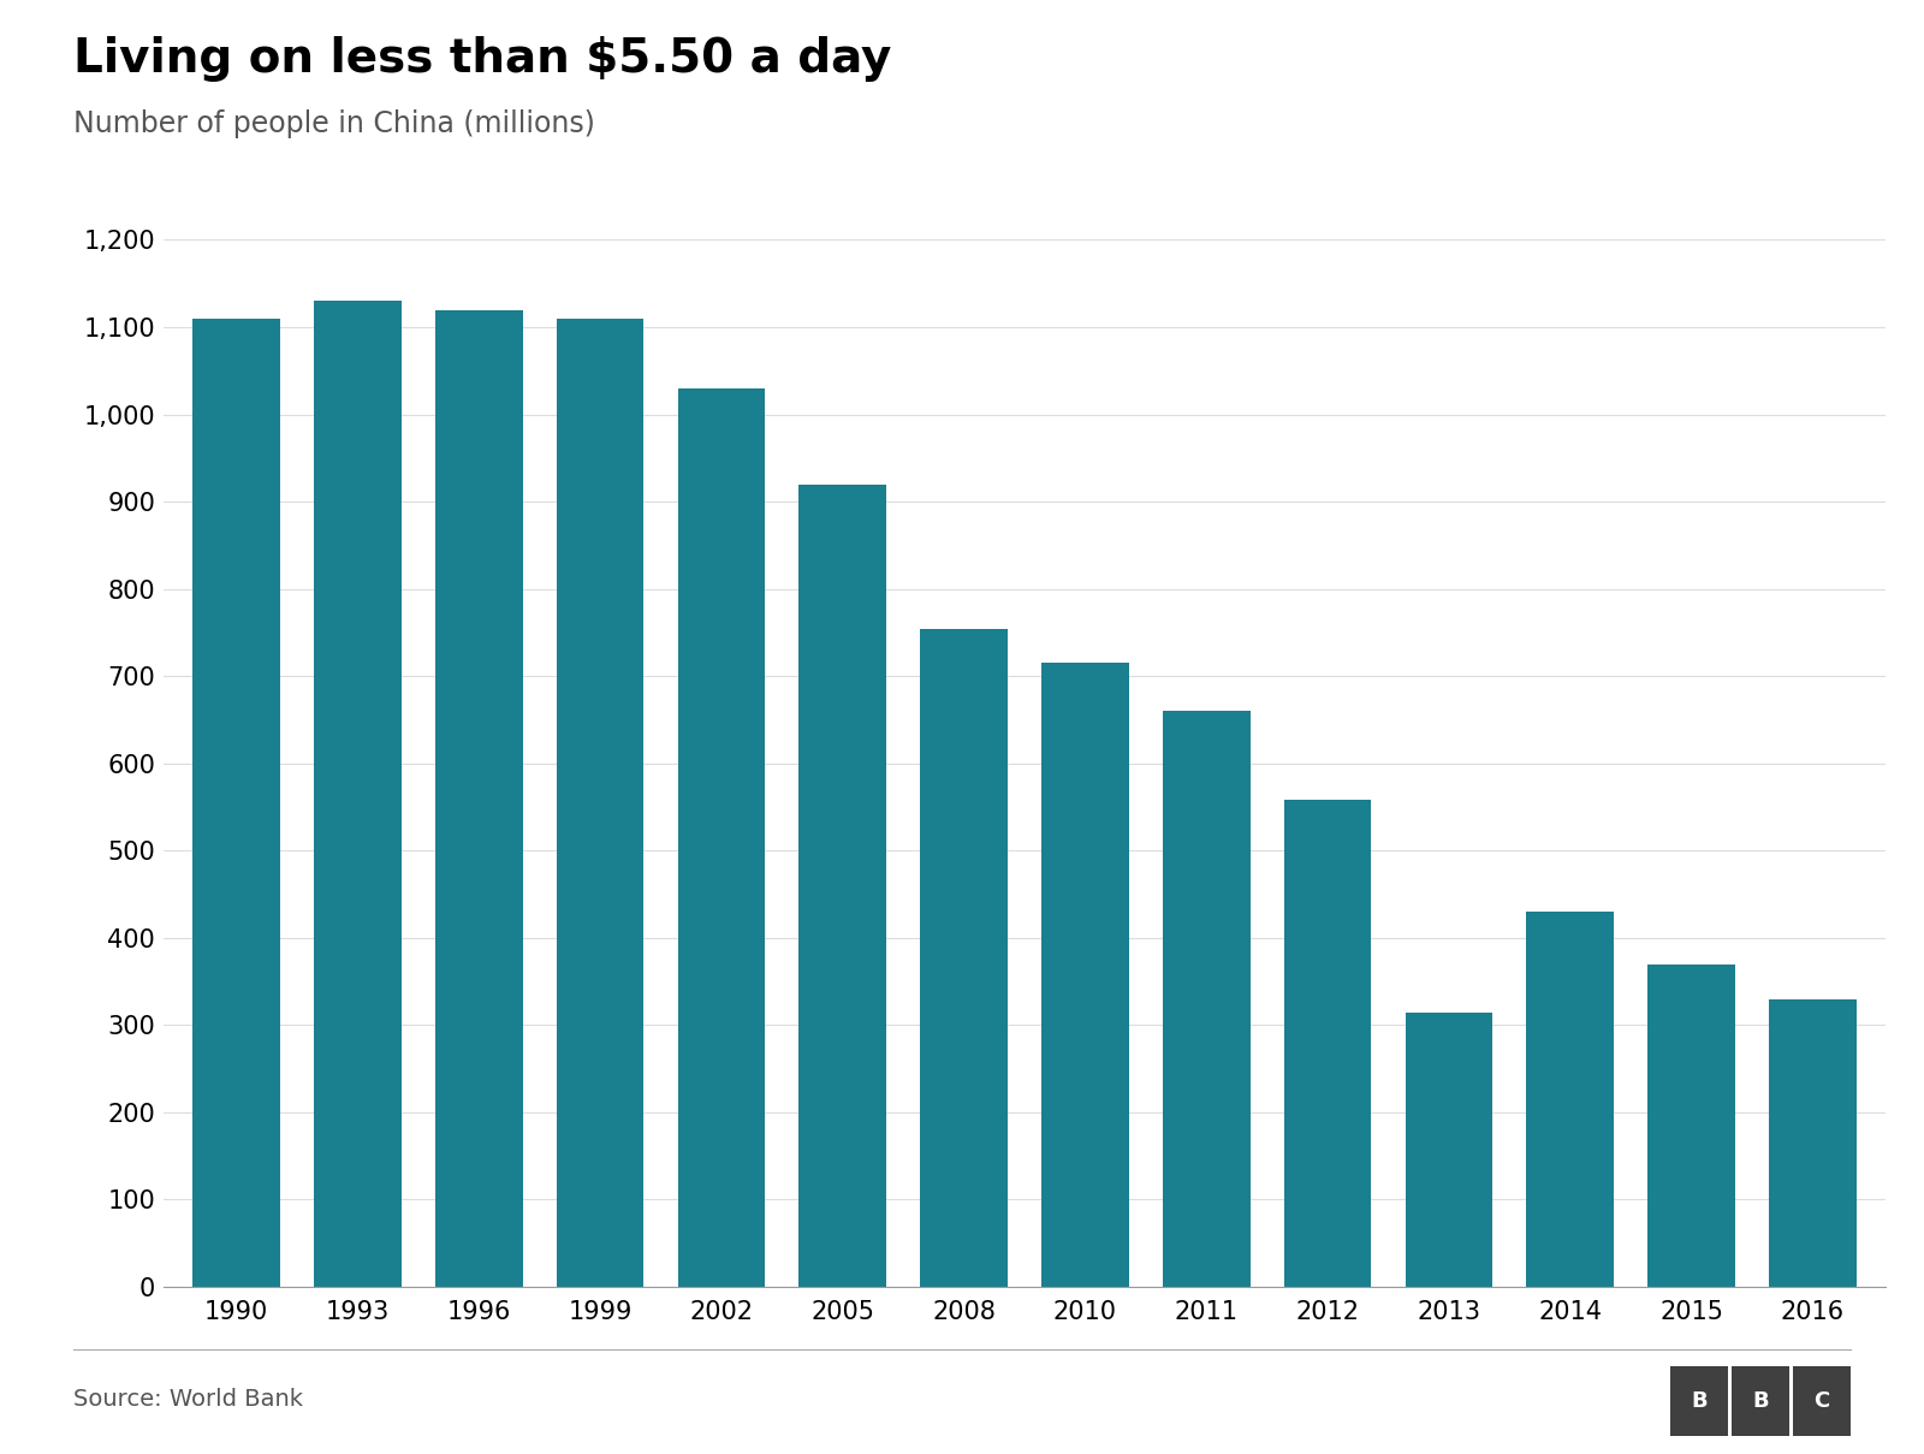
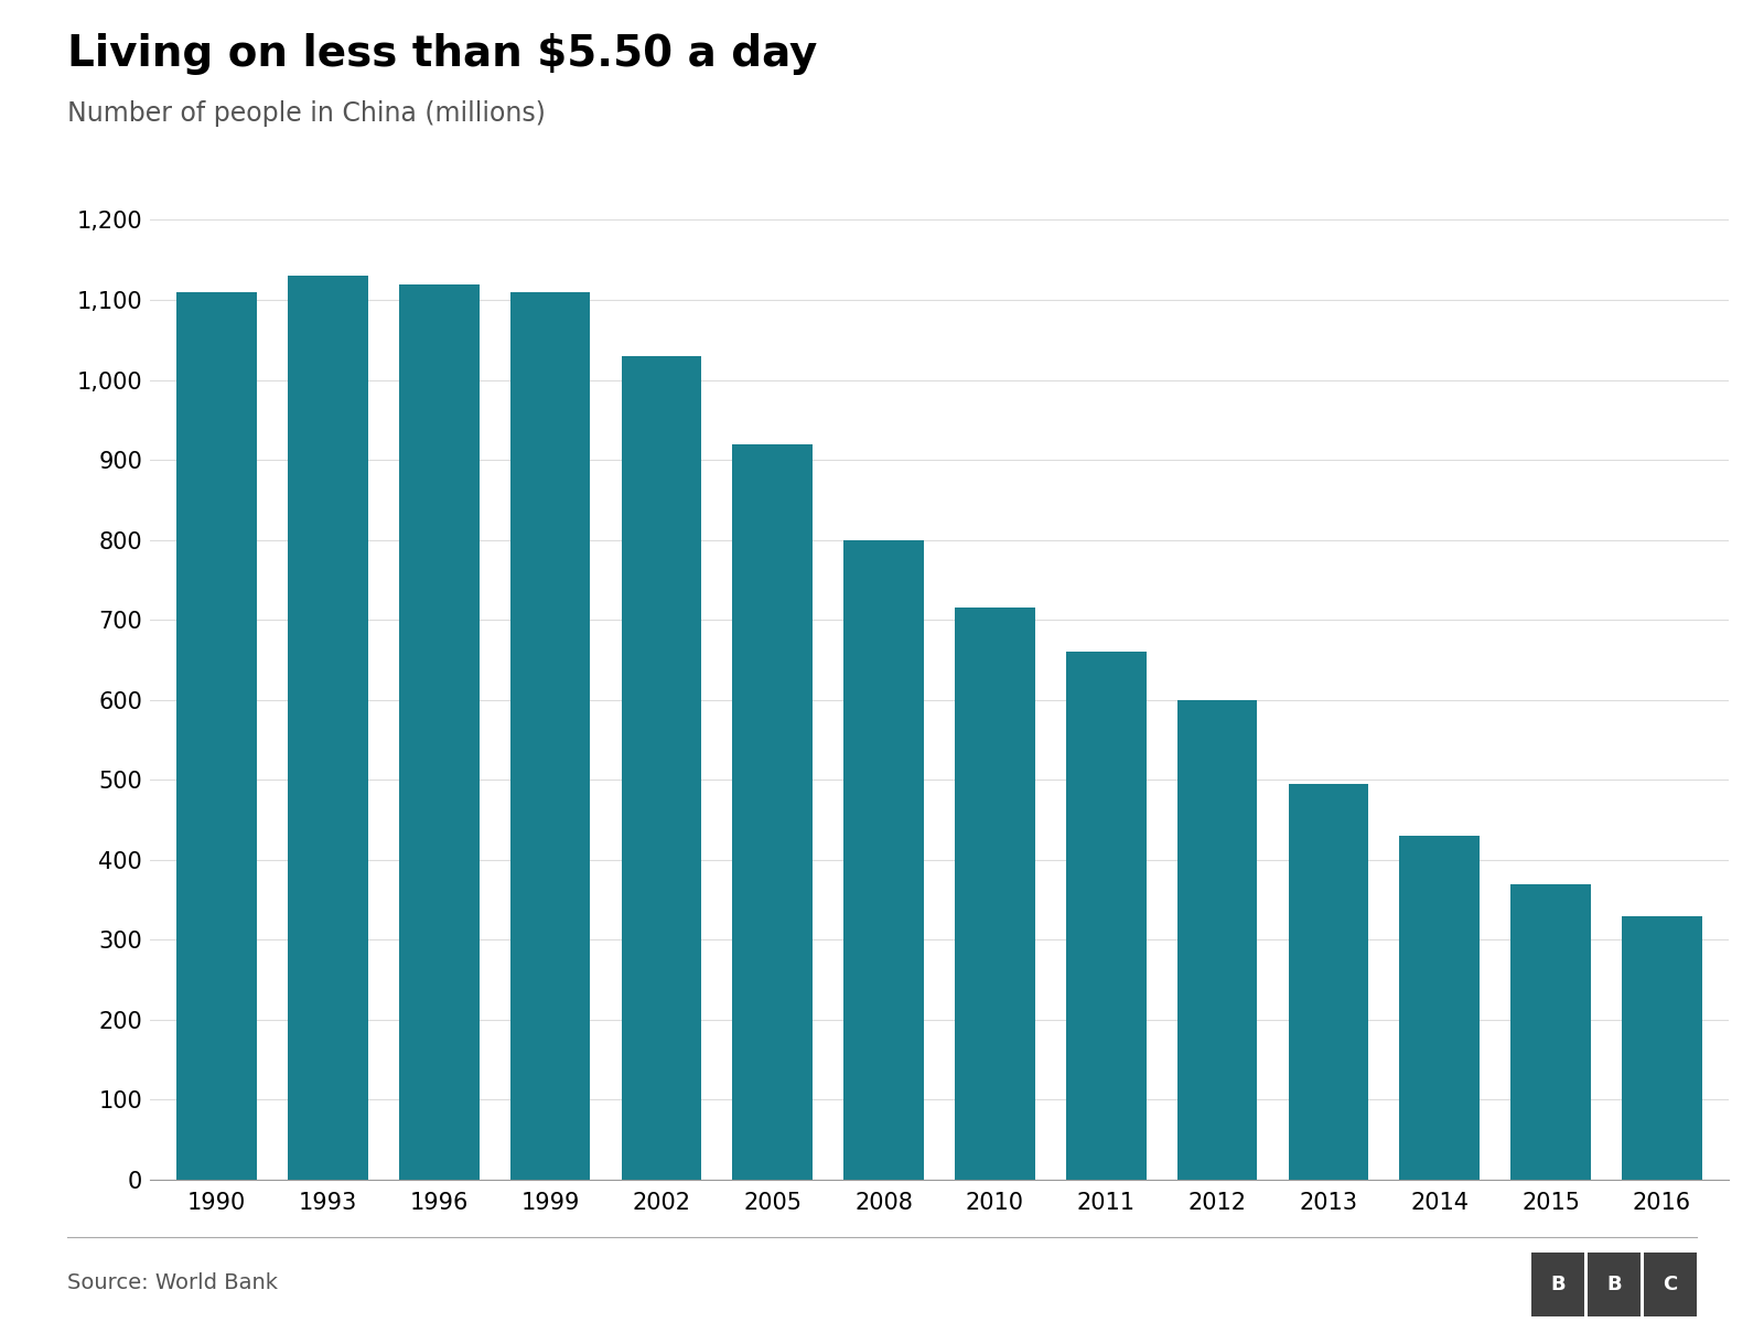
2008: 754 -> 800
2012: 558 -> 600
2013: 314 -> 495
